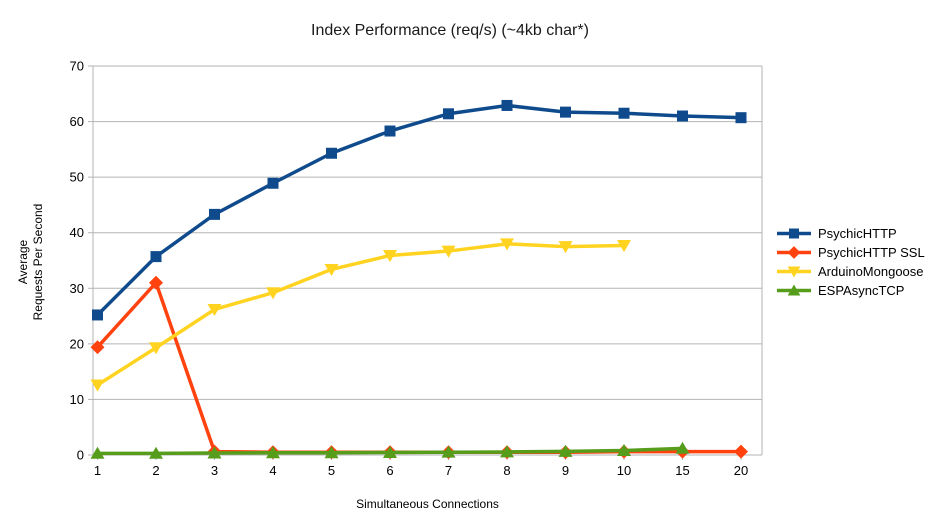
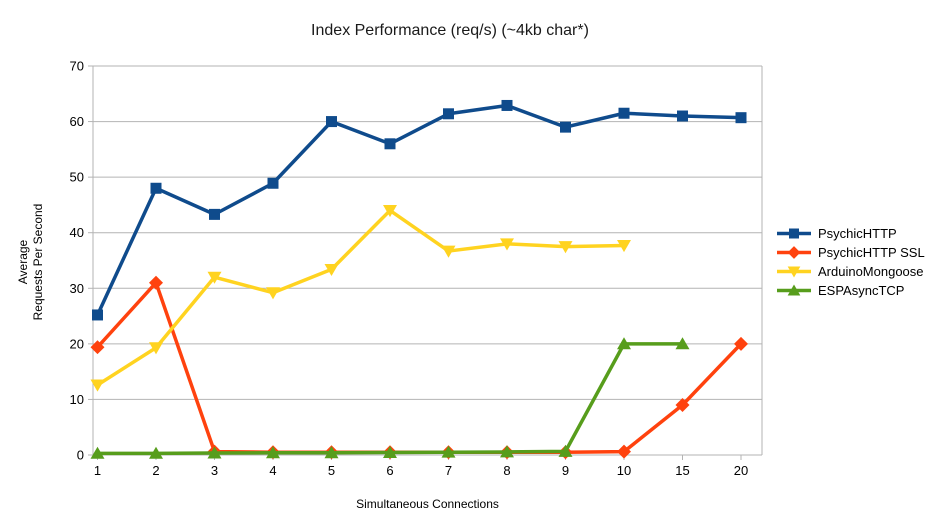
PsychicHTTP/2: 36 -> 48
ArduinoMongoose/3: 26 -> 32
PsychicHTTP/5: 54 -> 60
PsychicHTTP/6: 58 -> 56
ArduinoMongoose/6: 36 -> 44
PsychicHTTP/9: 62 -> 59
ESPAsyncTCP/10: 1 -> 20
PsychicHTTP SSL/15: 1 -> 9
ESPAsyncTCP/15: 1 -> 20
PsychicHTTP SSL/20: 1 -> 20
